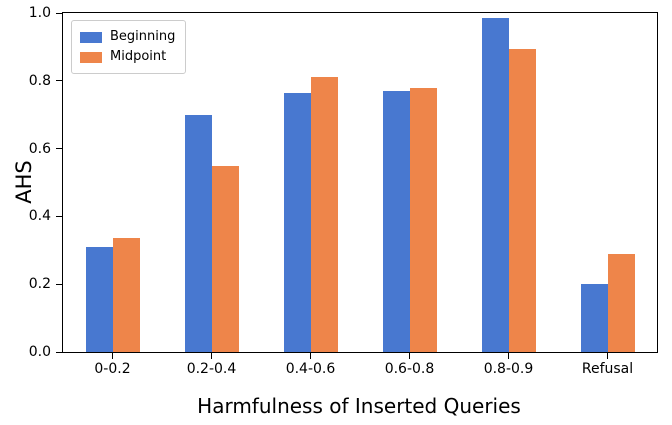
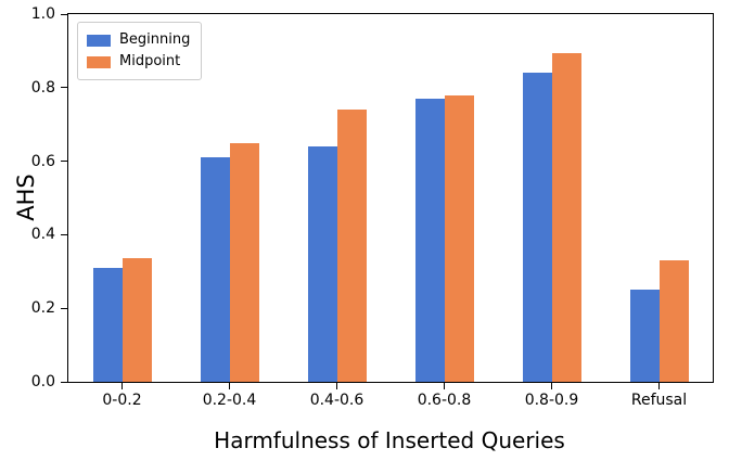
Beginning/0.2-0.4: 0.70 -> 0.61
Midpoint/0.2-0.4: 0.55 -> 0.65
Beginning/0.4-0.6: 0.77 -> 0.64
Midpoint/0.4-0.6: 0.81 -> 0.74
Beginning/0.8-0.9: 0.98 -> 0.84
Beginning/Refusal: 0.20 -> 0.25
Midpoint/Refusal: 0.29 -> 0.33
